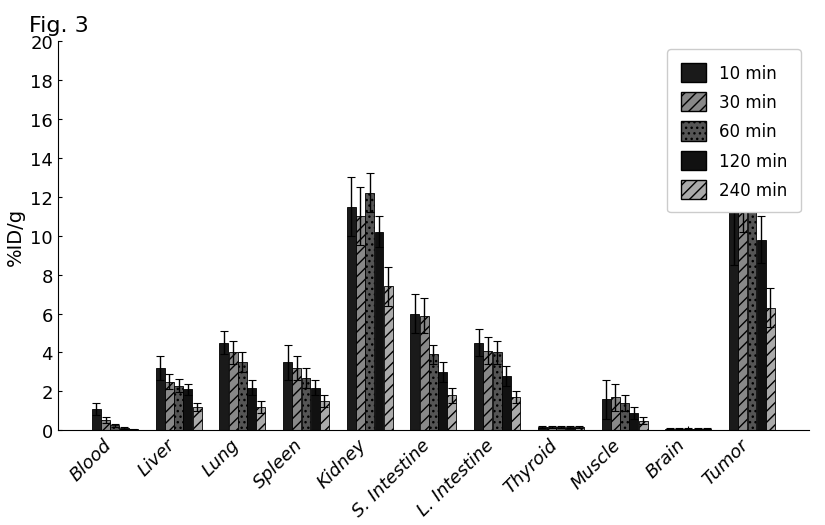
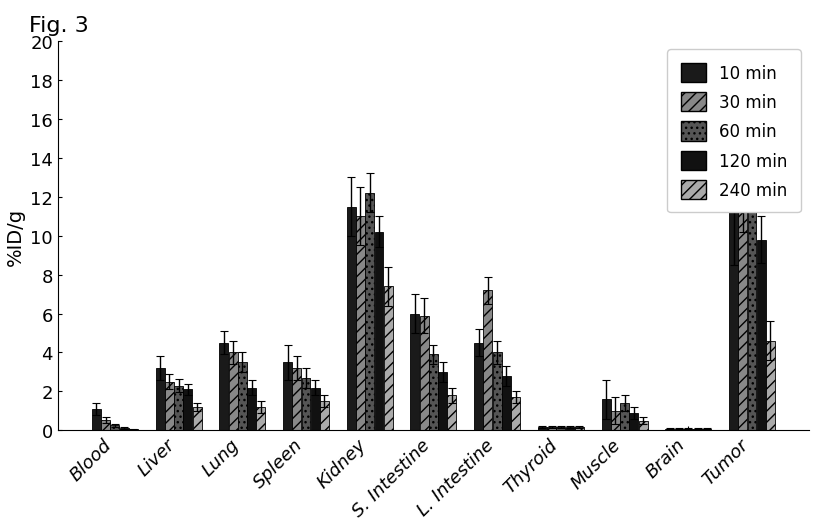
30 min/L. Intestine: 4.1 -> 7.2
30 min/Muscle: 1.7 -> 1.0
240 min/Tumor: 6.3 -> 4.6
